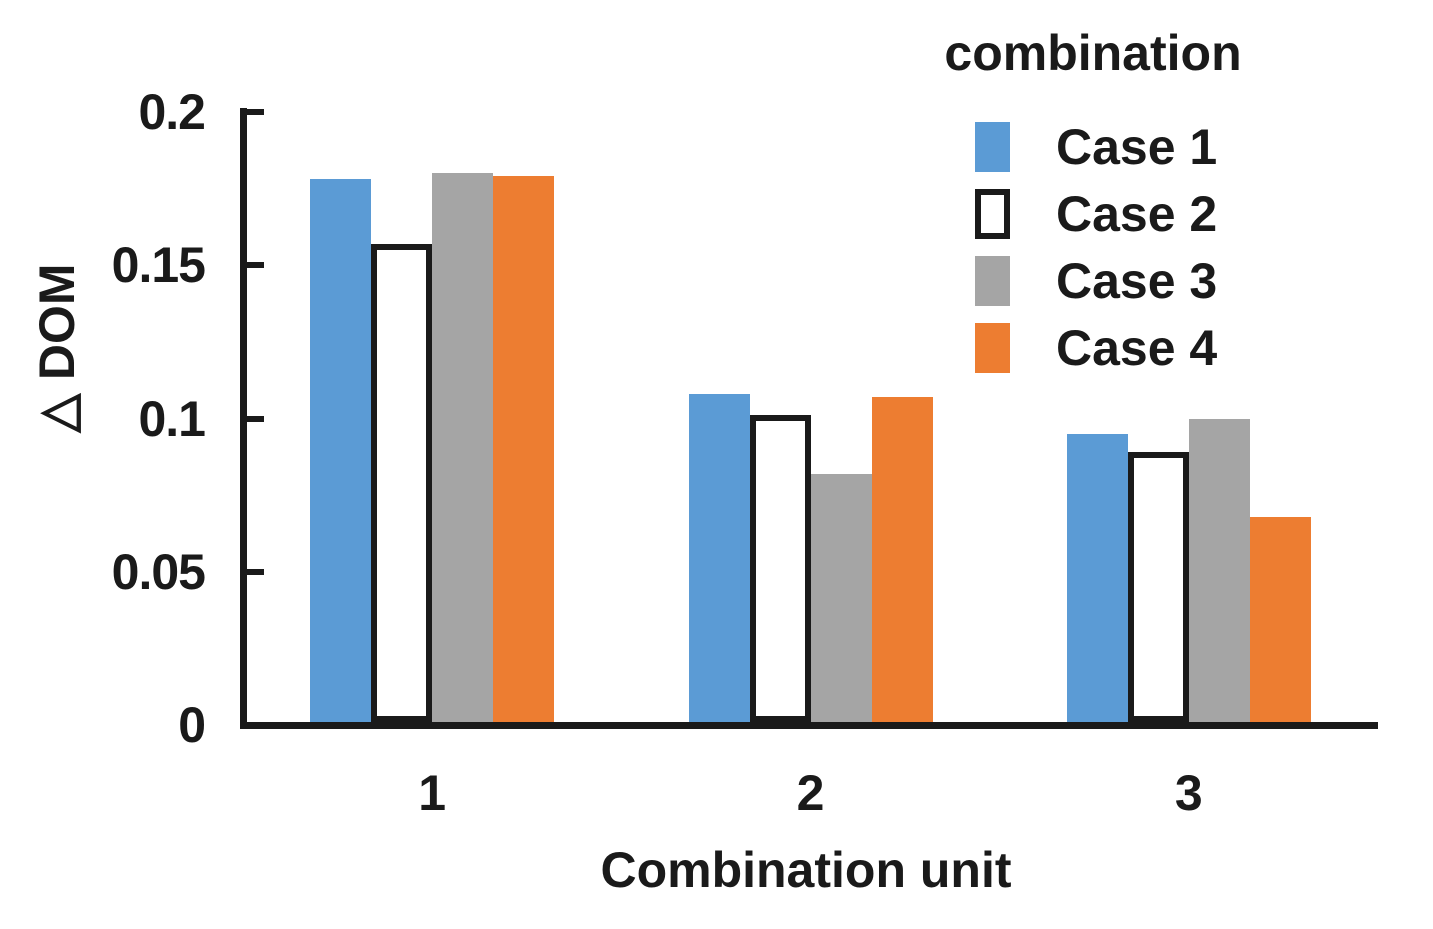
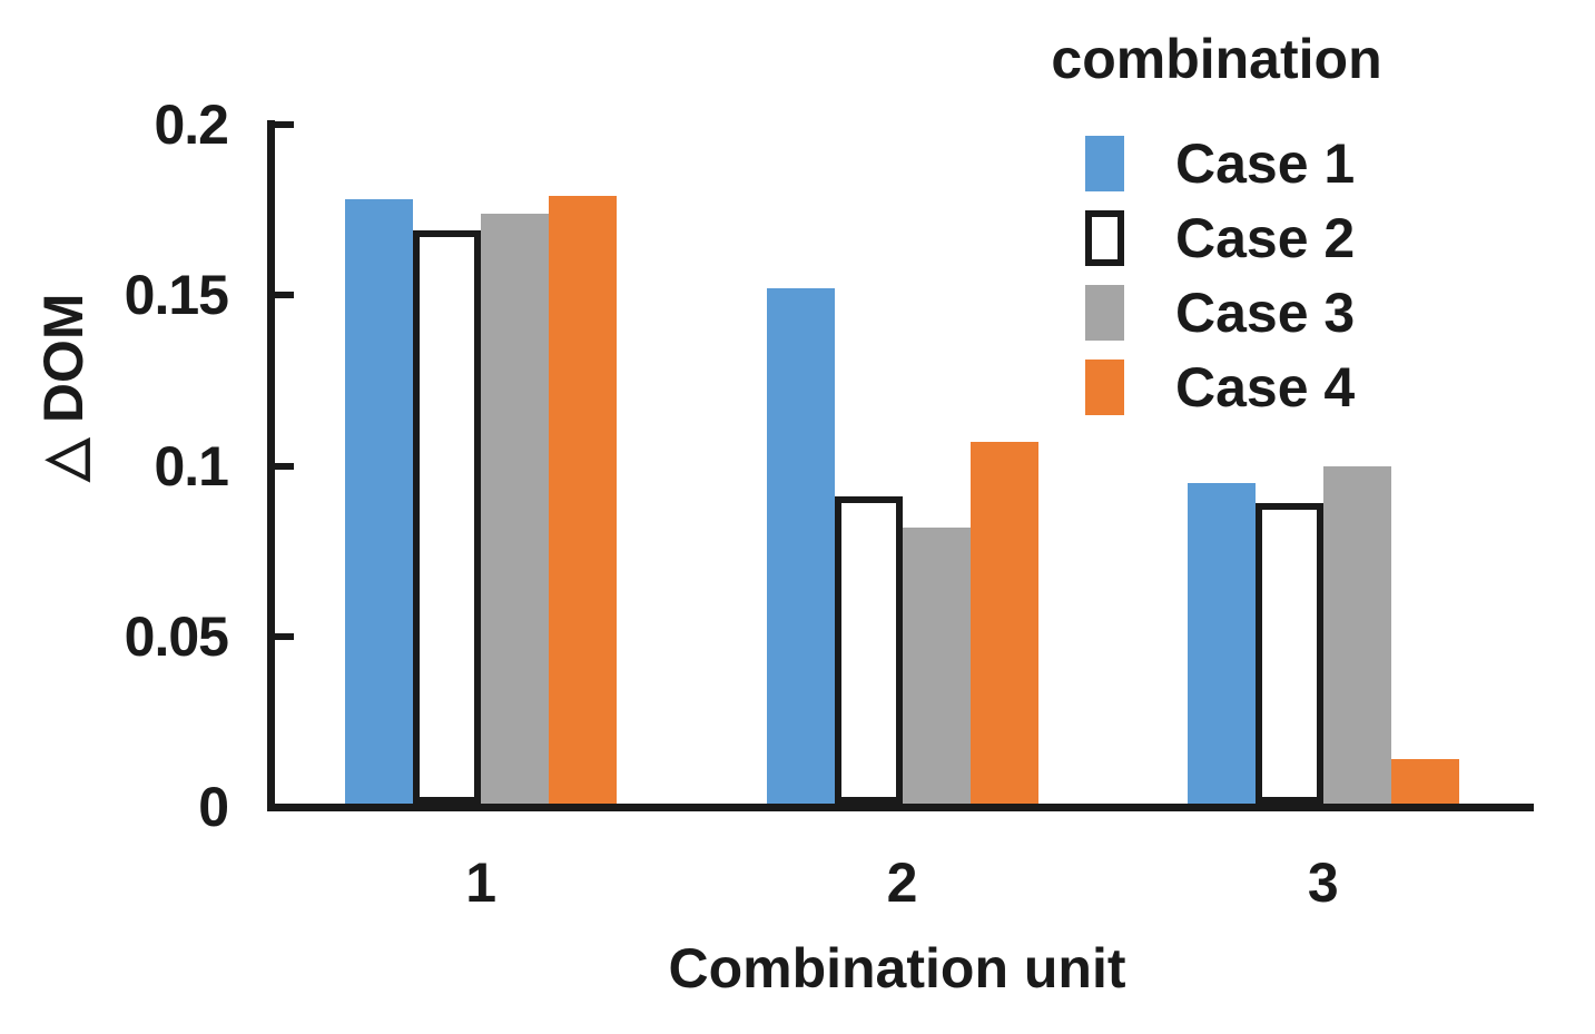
Case 2/1: 0.157 -> 0.169
Case 3/1: 0.180 -> 0.174
Case 1/2: 0.108 -> 0.152
Case 2/2: 0.101 -> 0.091
Case 4/3: 0.068 -> 0.014
